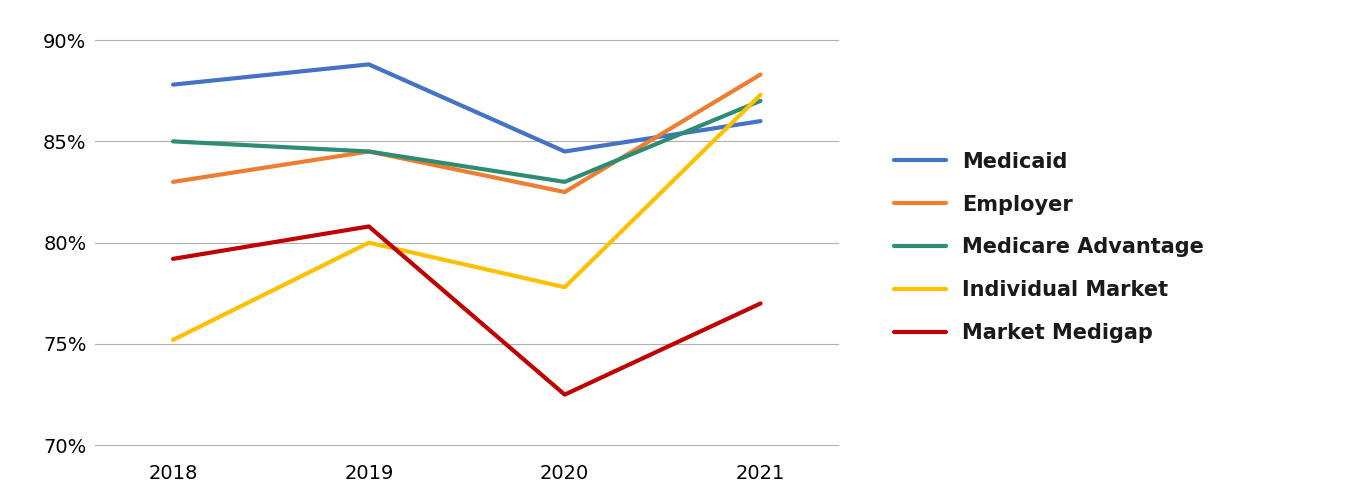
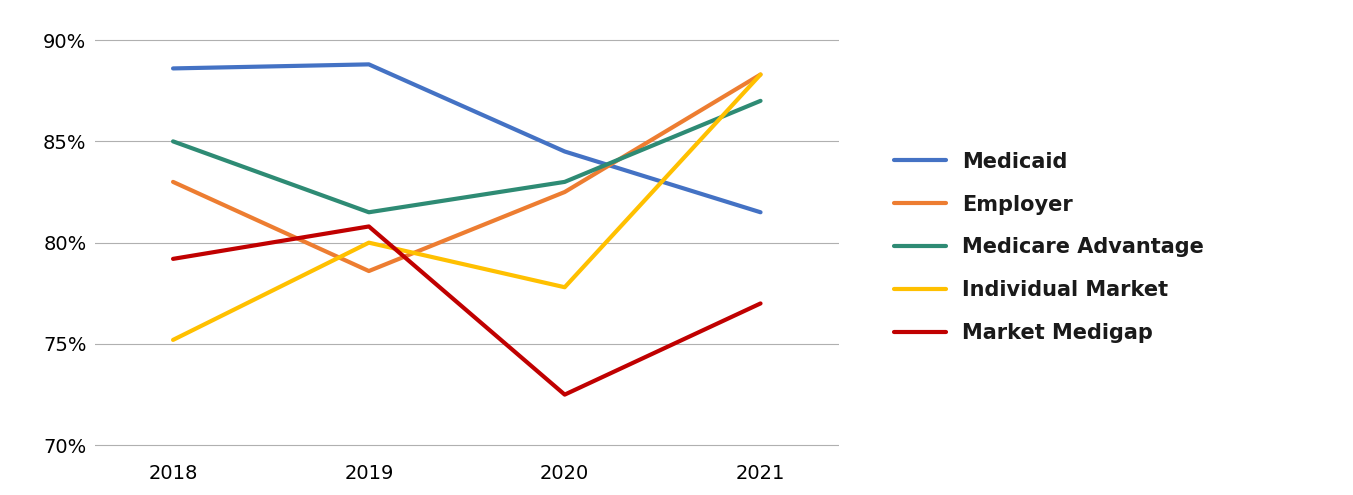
Medicaid/2018: 87.8% -> 88.6%
Employer/2019: 84.5% -> 78.6%
Medicare Advantage/2019: 84.5% -> 81.5%
Medicaid/2021: 86.0% -> 81.5%
Individual Market/2021: 87.3% -> 88.3%
